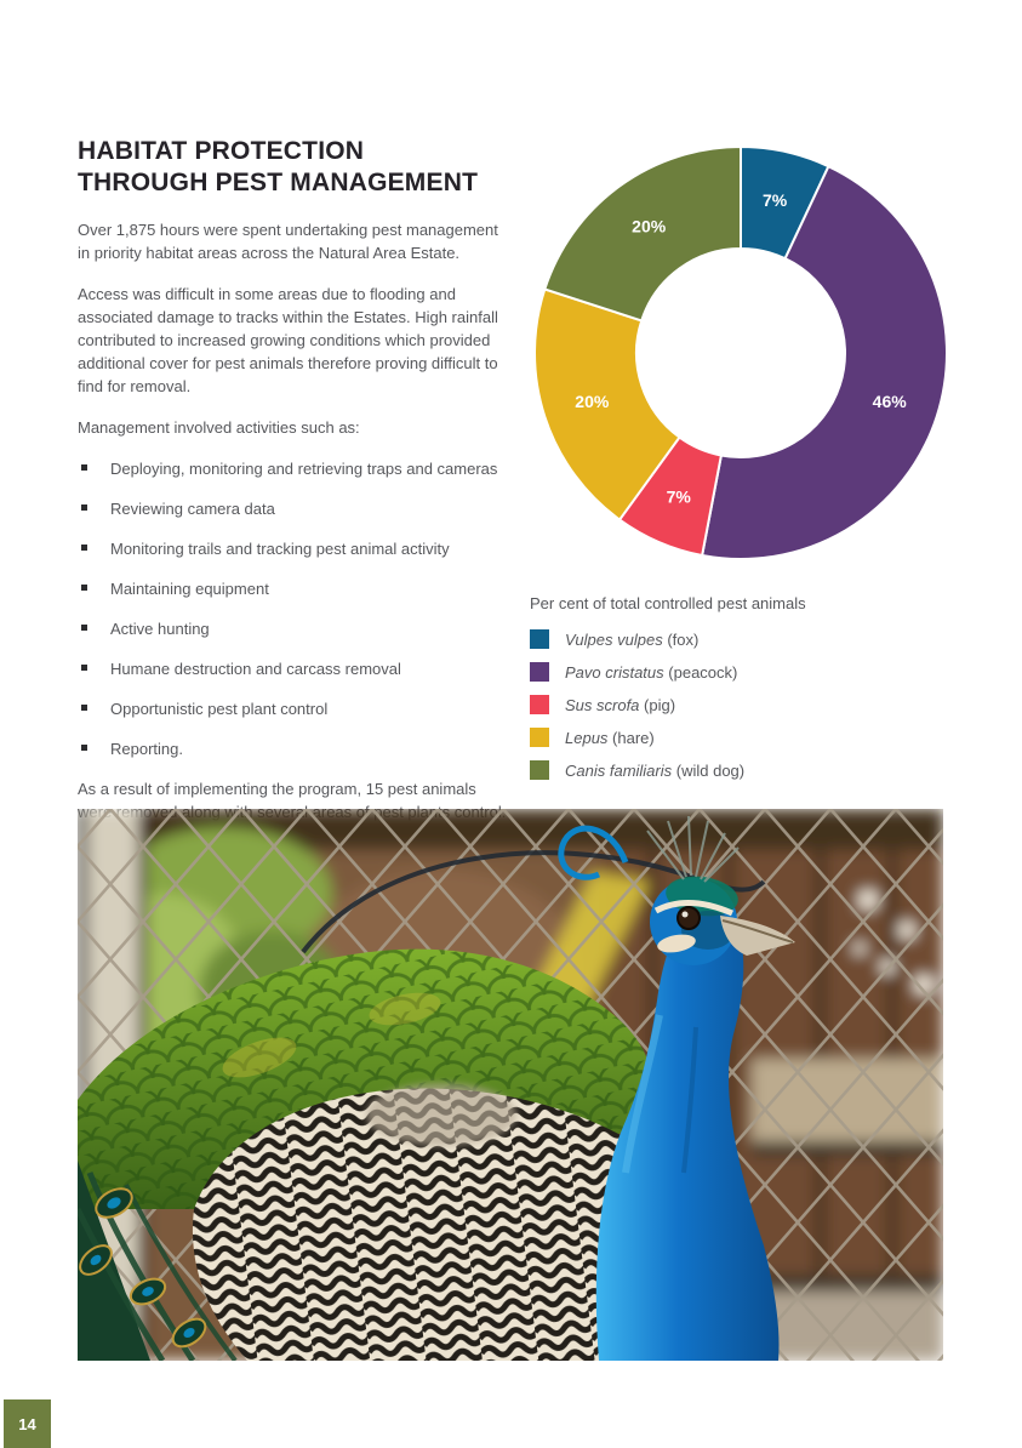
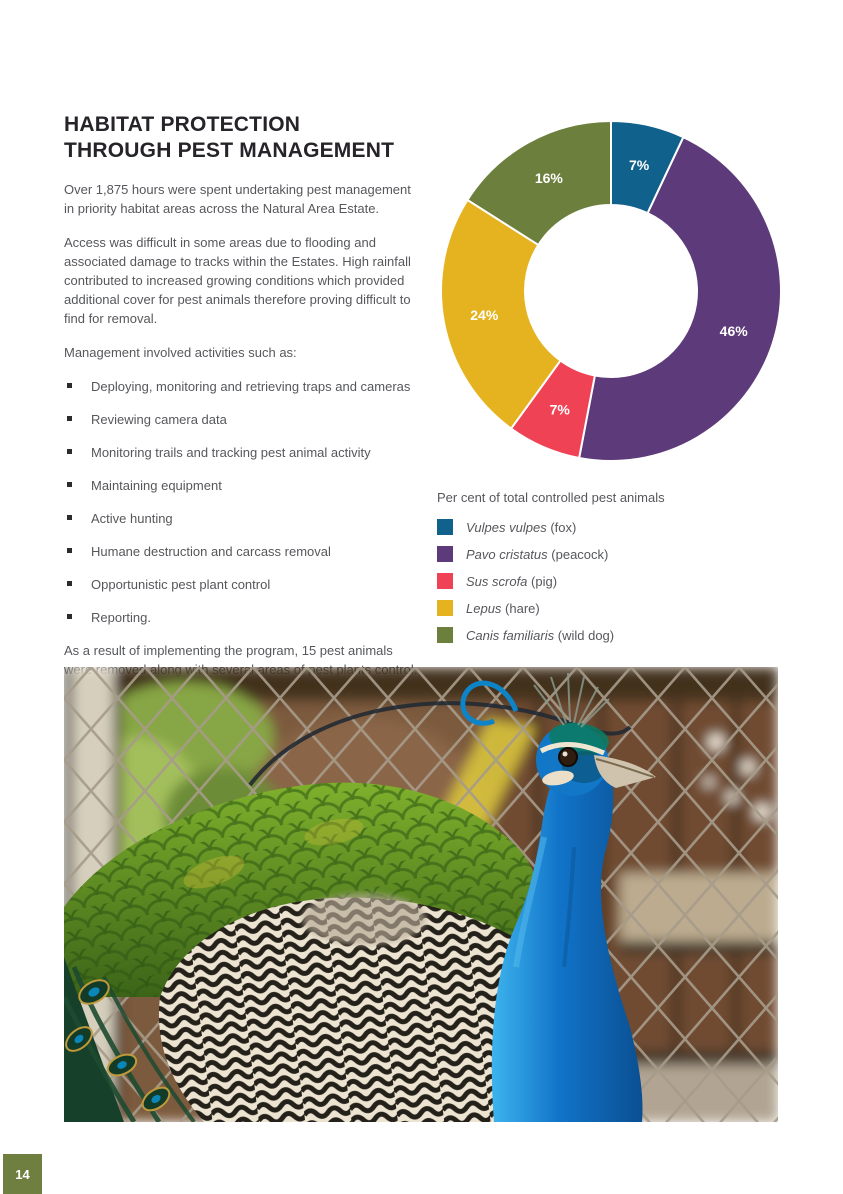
Lepus (hare): 20% -> 24%
Canis familiaris (wild dog): 20% -> 16%
